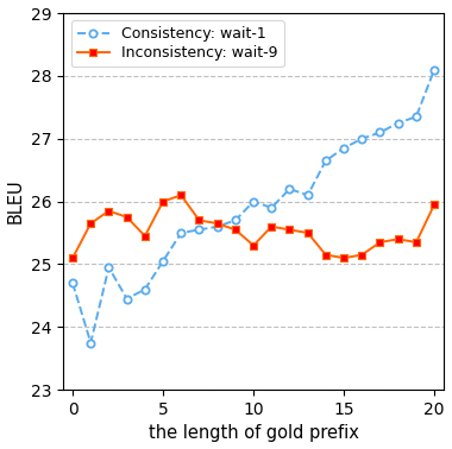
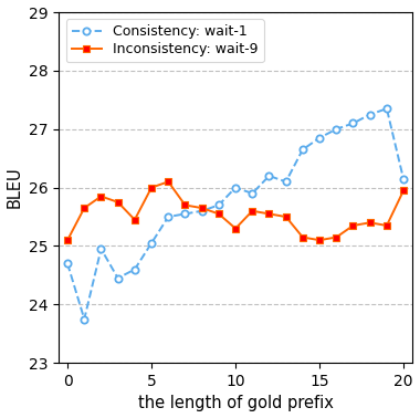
Consistency: wait-1/20: 28.10 -> 26.14
